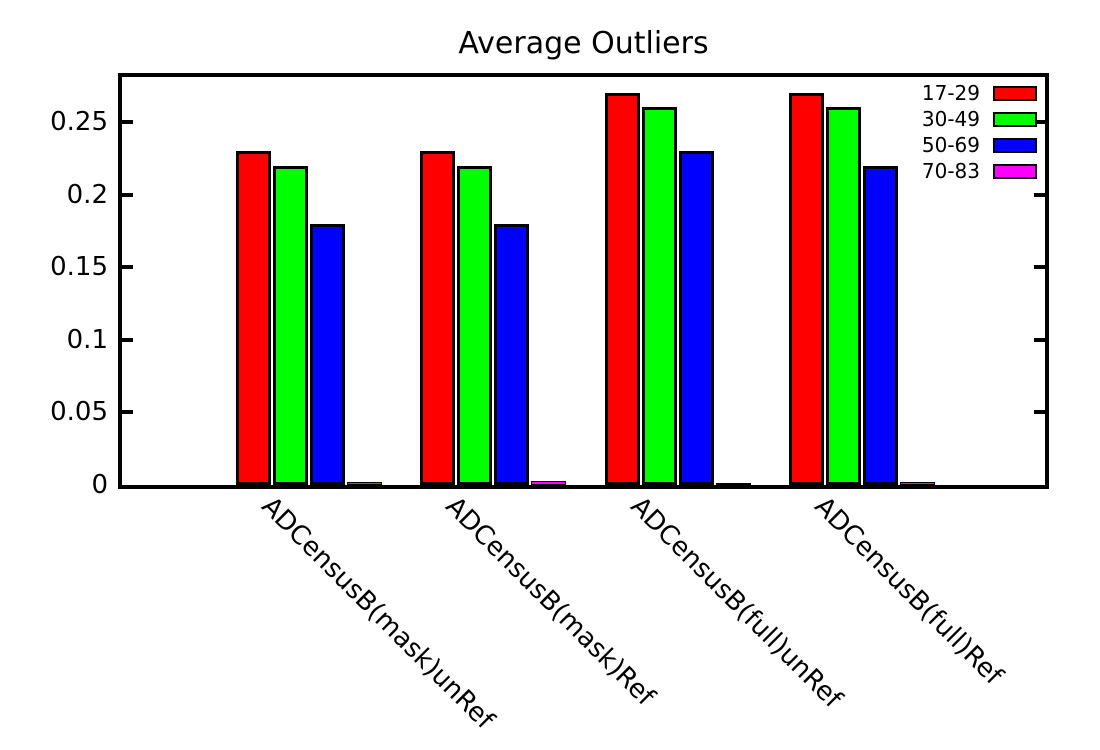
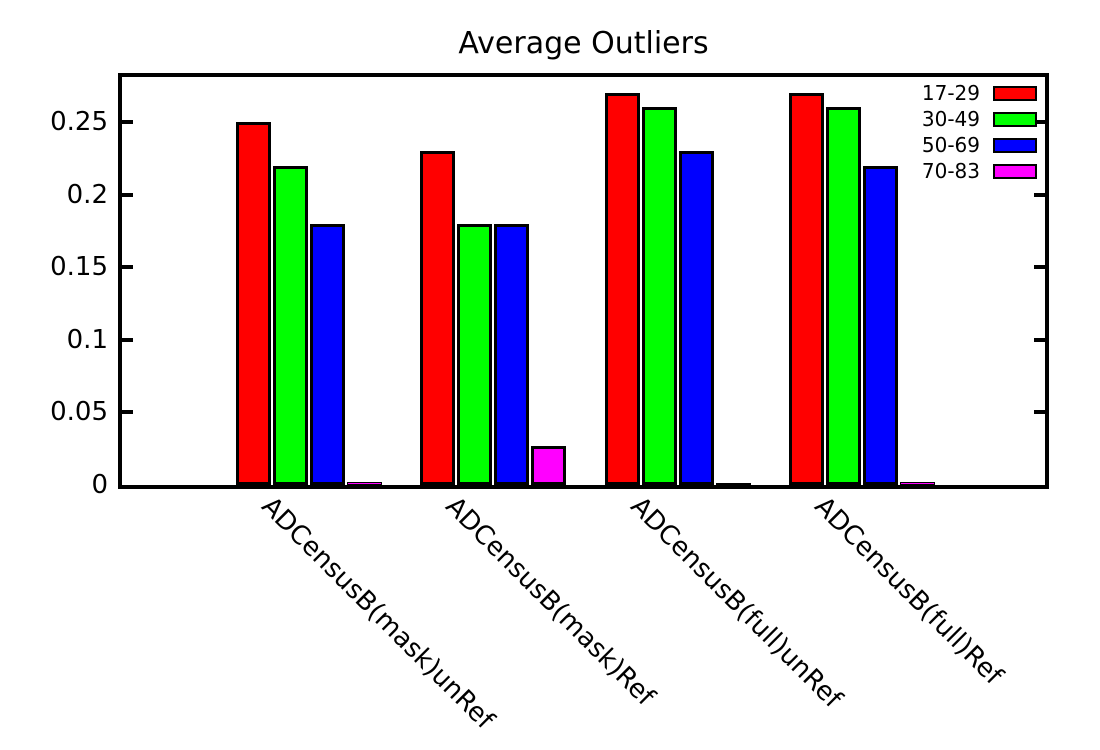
17-29/ADCensusB(mask)unRef: 0.23 -> 0.25
30-49/ADCensusB(mask)Ref: 0.22 -> 0.18
70-83/ADCensusB(mask)Ref: 0.003 -> 0.027
